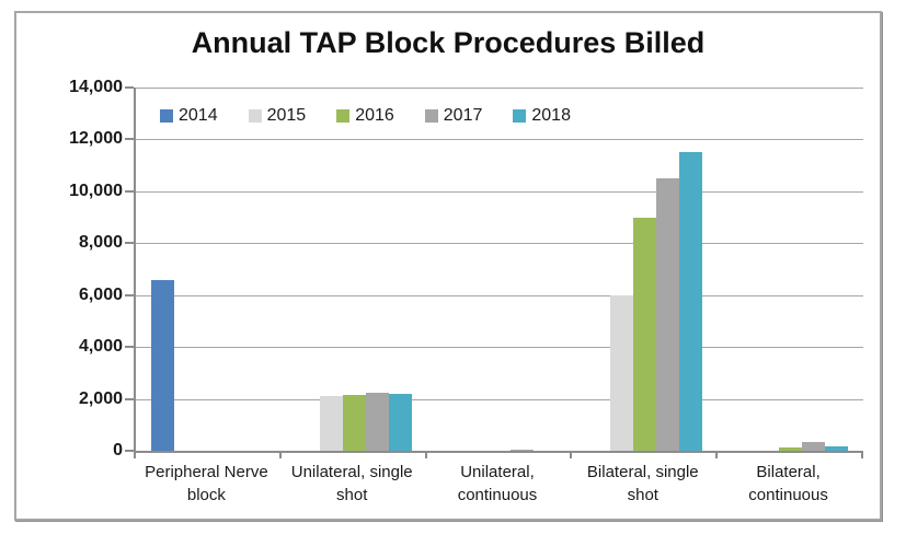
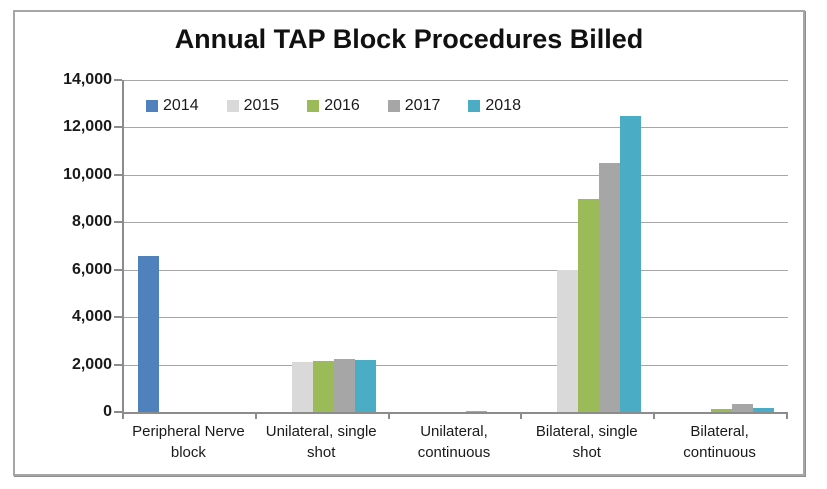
2018/Bilateral, single shot: 11500 -> 12500
